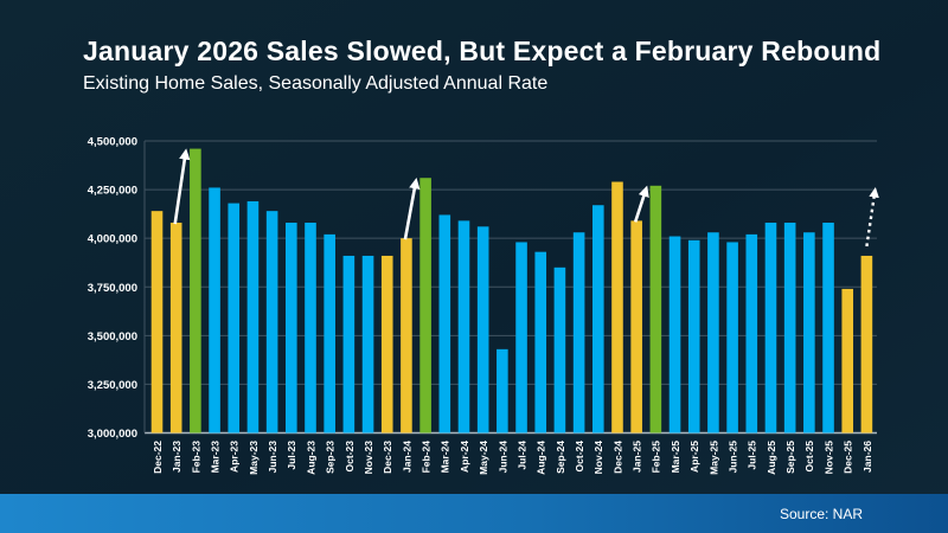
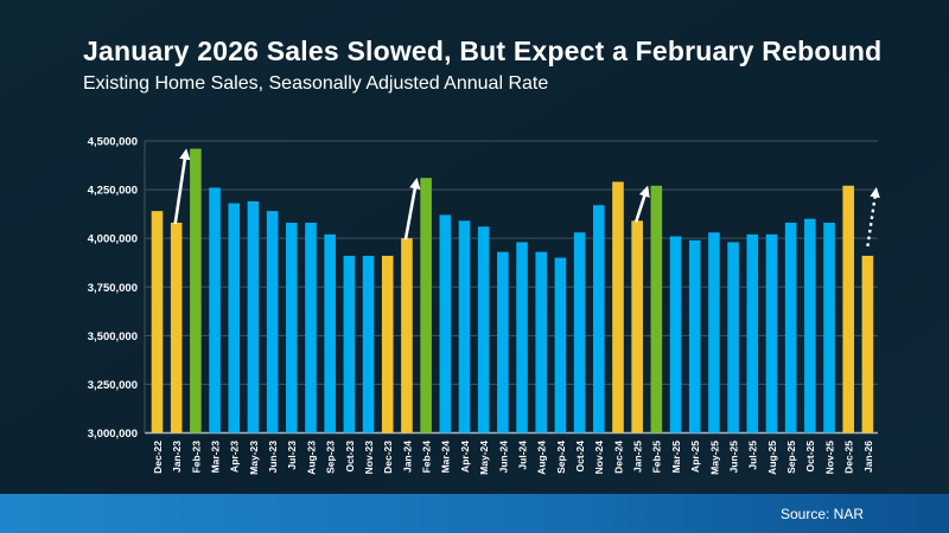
Jun-24: 3430000 -> 3930000
Sep-24: 3850000 -> 3900000
Aug-25: 4080000 -> 4020000
Oct-25: 4030000 -> 4100000
Dec-25: 3740000 -> 4270000
